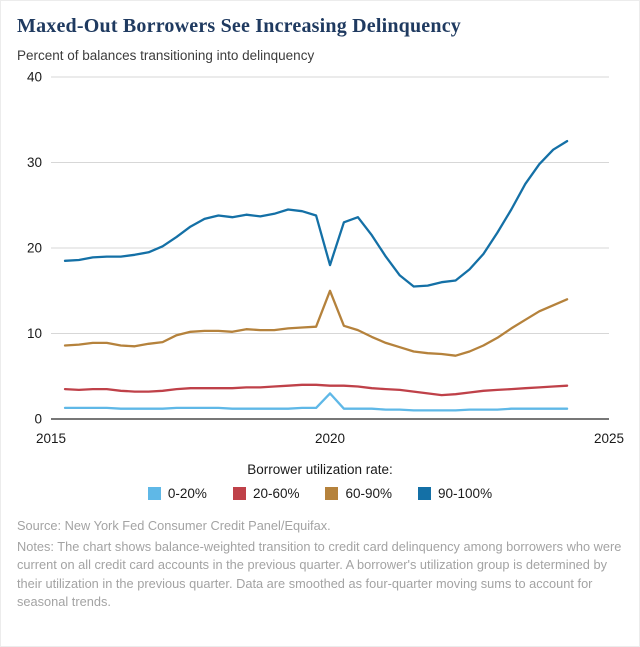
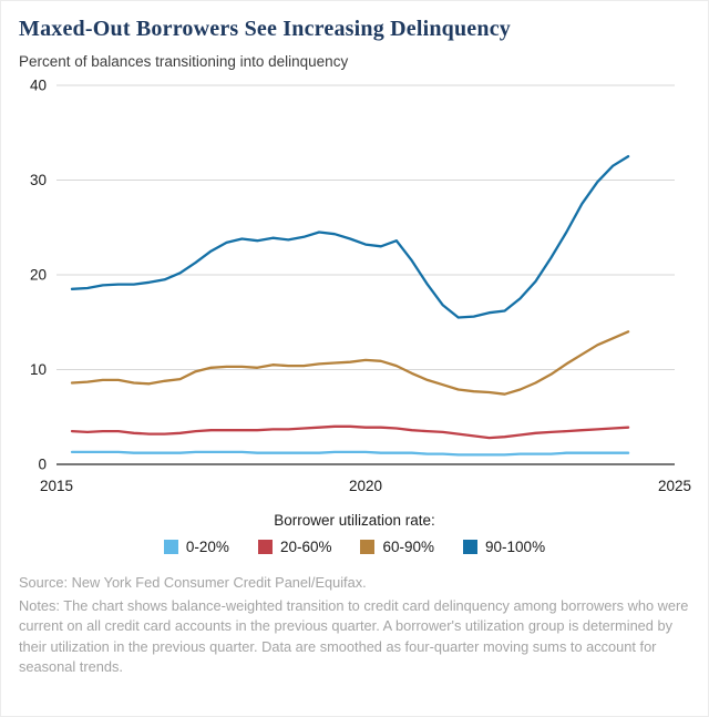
0-20%/2020: 3 -> 1
60-90%/2020: 15 -> 11
90-100%/2020: 18 -> 23
